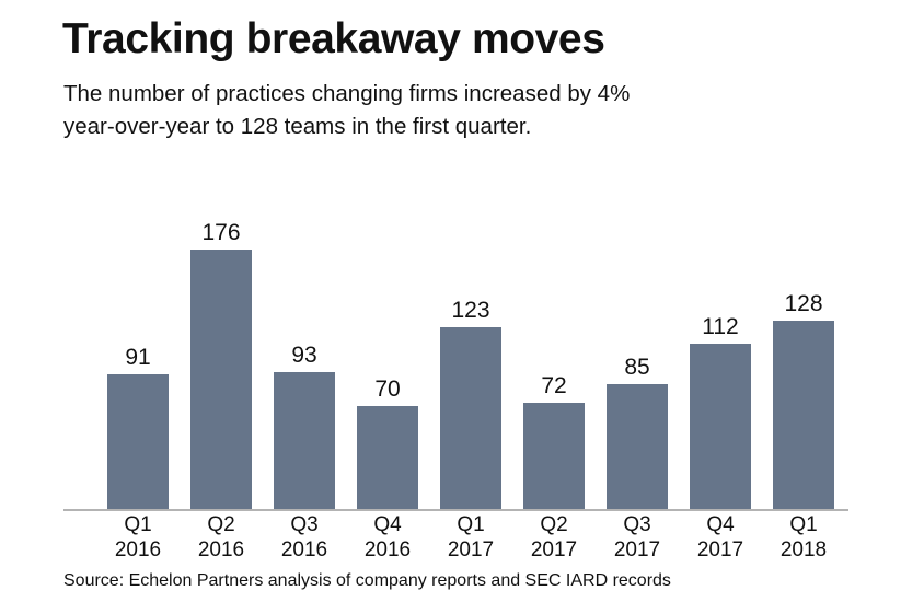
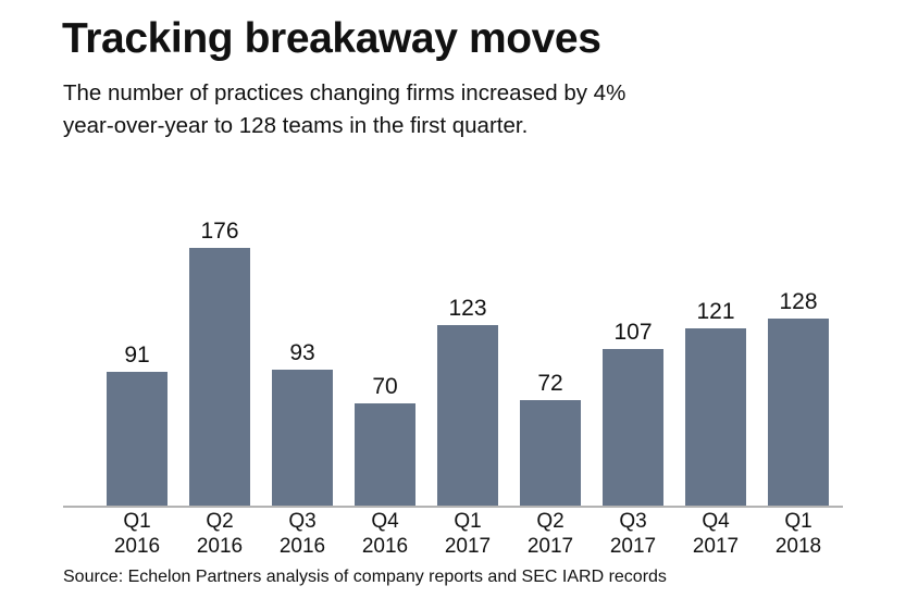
Q3 2017: 85 -> 107
Q4 2017: 112 -> 121
